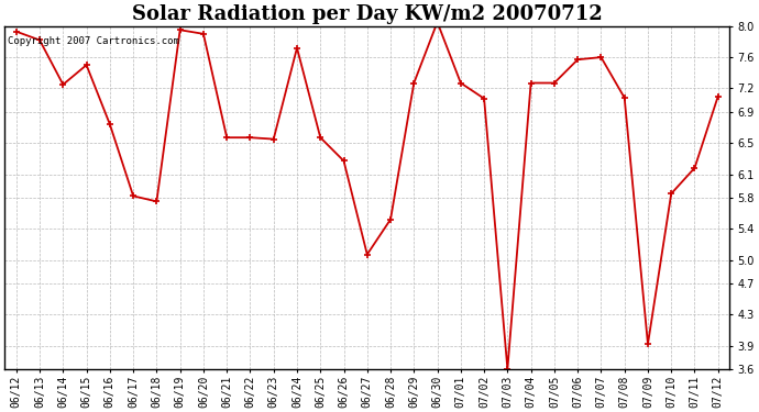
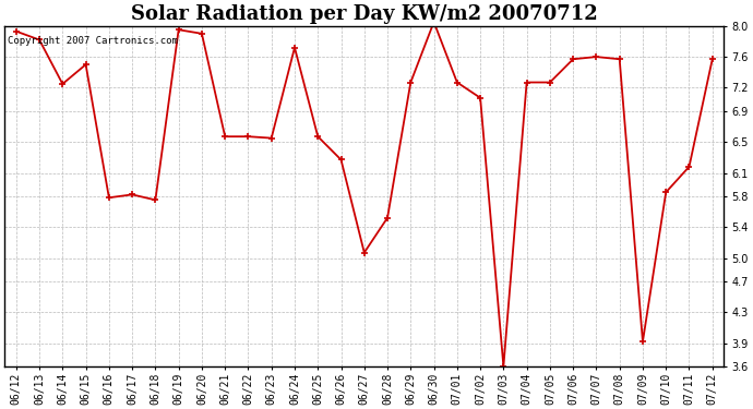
06/16: 6.74 -> 5.78
07/08: 7.08 -> 7.57
07/12: 7.10 -> 7.57
